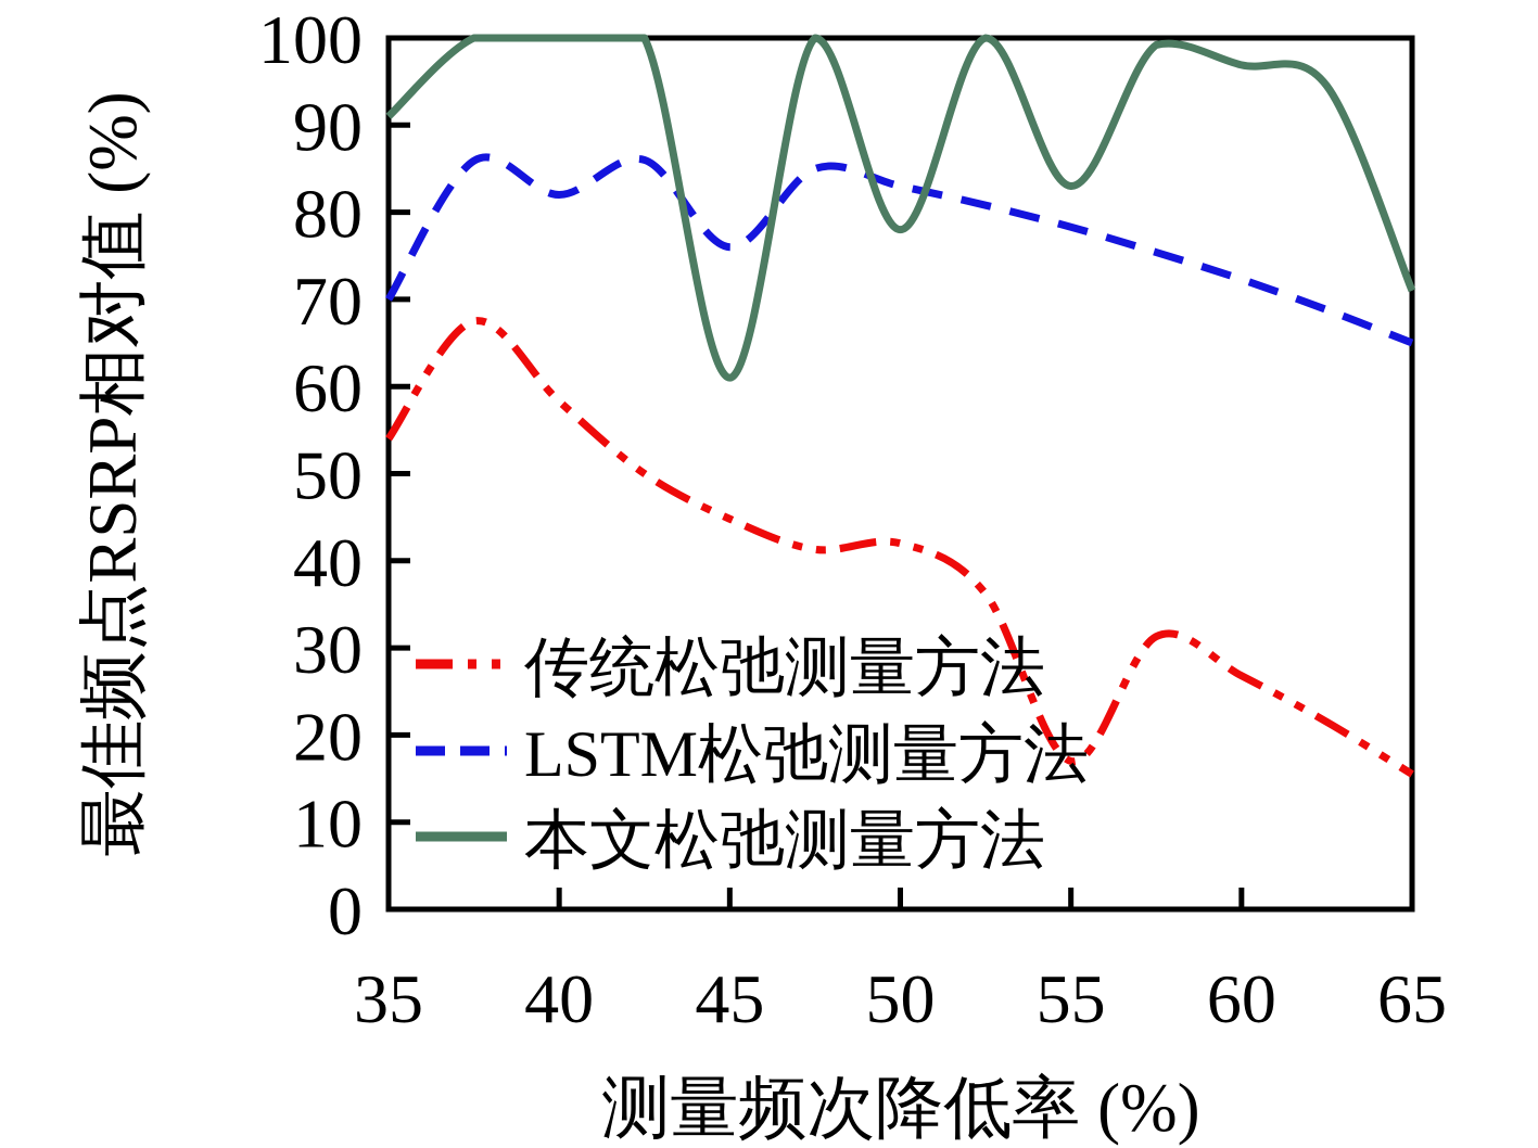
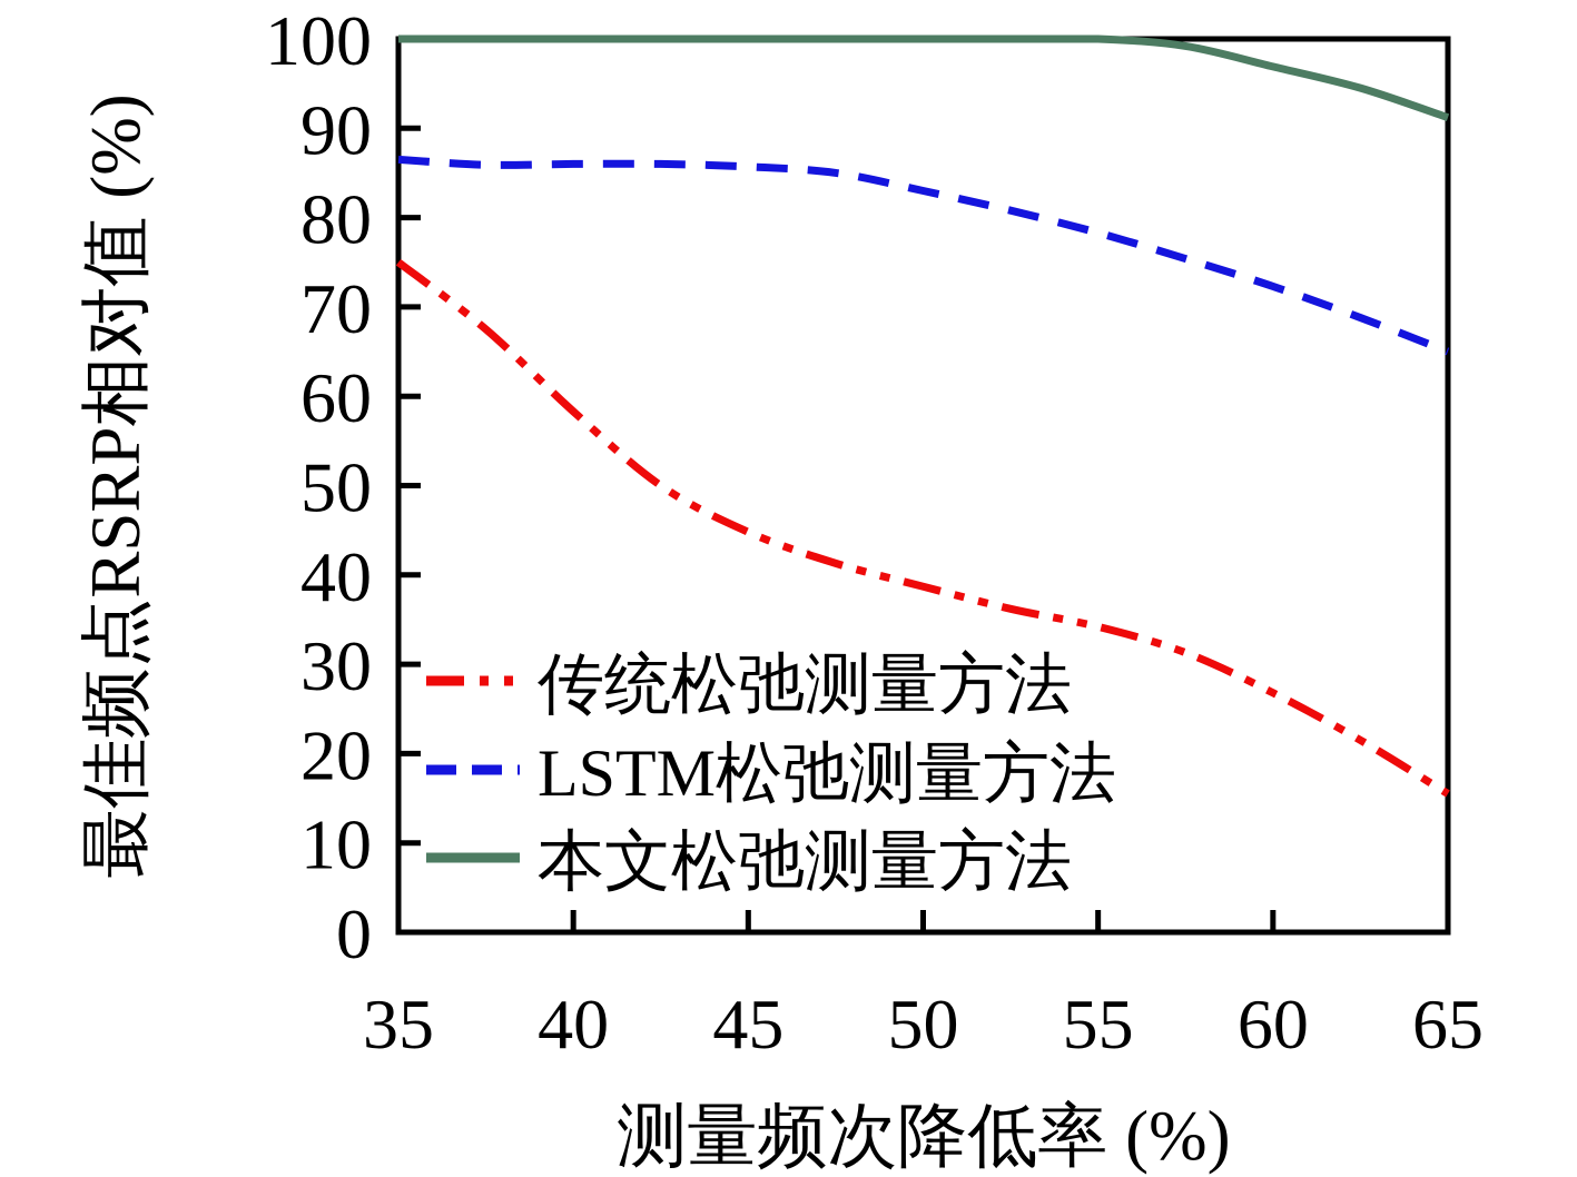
传统松弛测量方法/35: 54 -> 75
LSTM松弛测量方法/35: 70 -> 86
本文松弛测量方法/35: 91 -> 100
LSTM松弛测量方法/40: 82 -> 86
LSTM松弛测量方法/45: 76 -> 86
本文松弛测量方法/45: 61 -> 100
传统松弛测量方法/50: 42 -> 39
本文松弛测量方法/50: 78 -> 100
传统松弛测量方法/55: 17 -> 34
本文松弛测量方法/55: 83 -> 100
本文松弛测量方法/65: 71 -> 91
